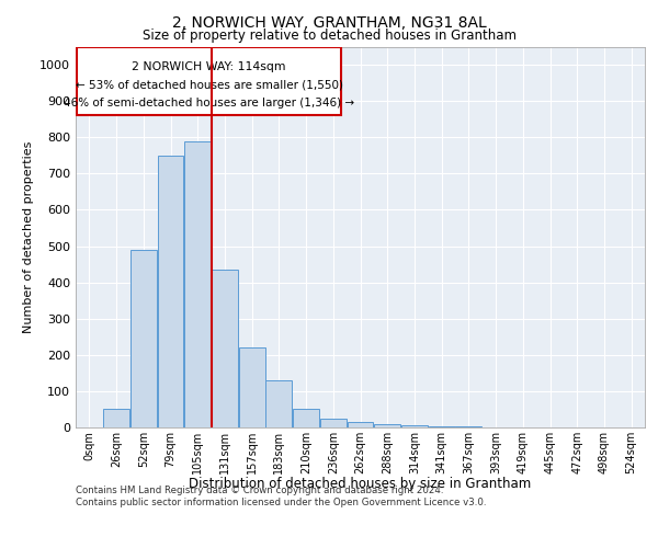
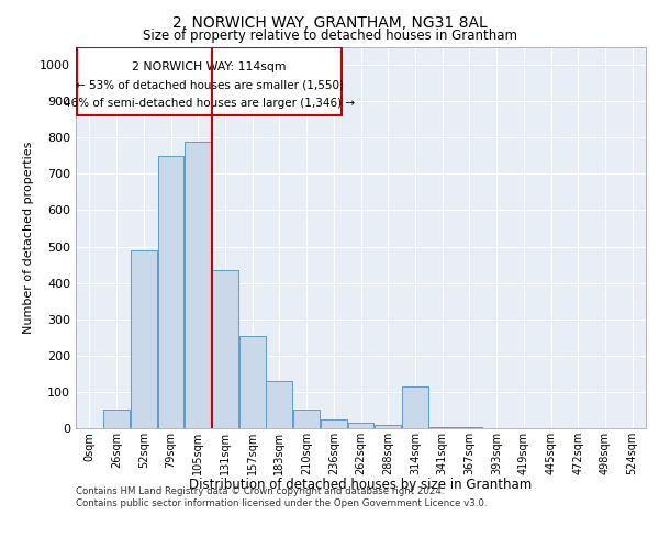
157sqm: 220 -> 255
314sqm: 5 -> 115
